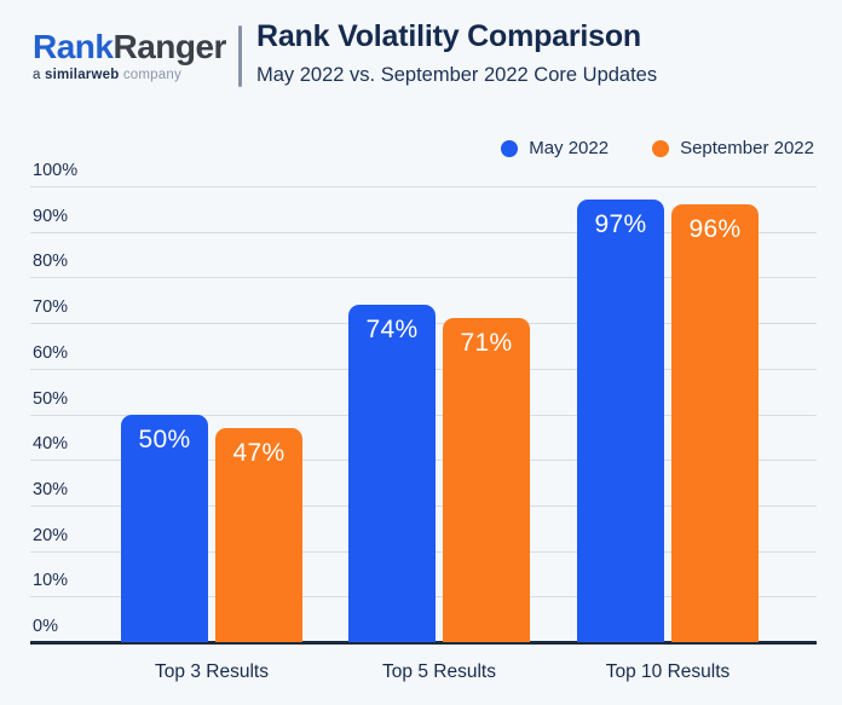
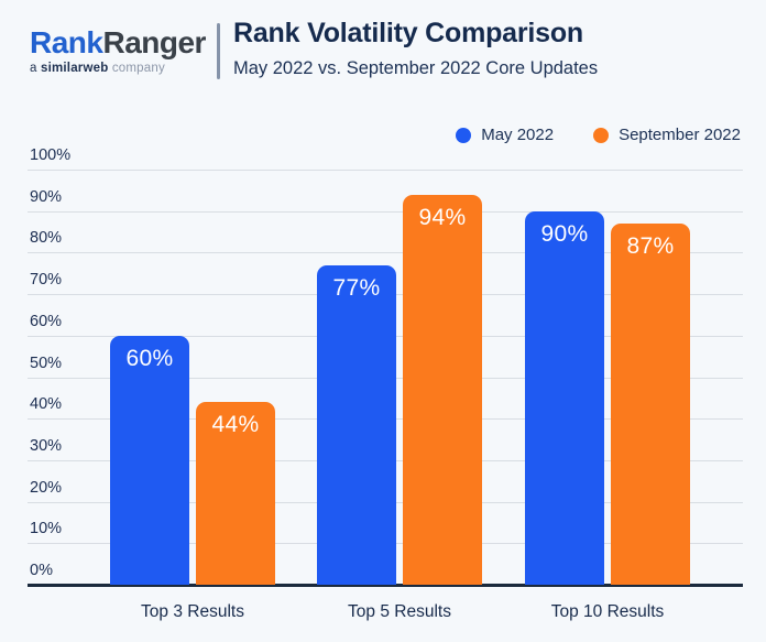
May 2022/Top 3 Results: 50% -> 60%
September 2022/Top 3 Results: 47% -> 44%
May 2022/Top 5 Results: 74% -> 77%
September 2022/Top 5 Results: 71% -> 94%
May 2022/Top 10 Results: 97% -> 90%
September 2022/Top 10 Results: 96% -> 87%
